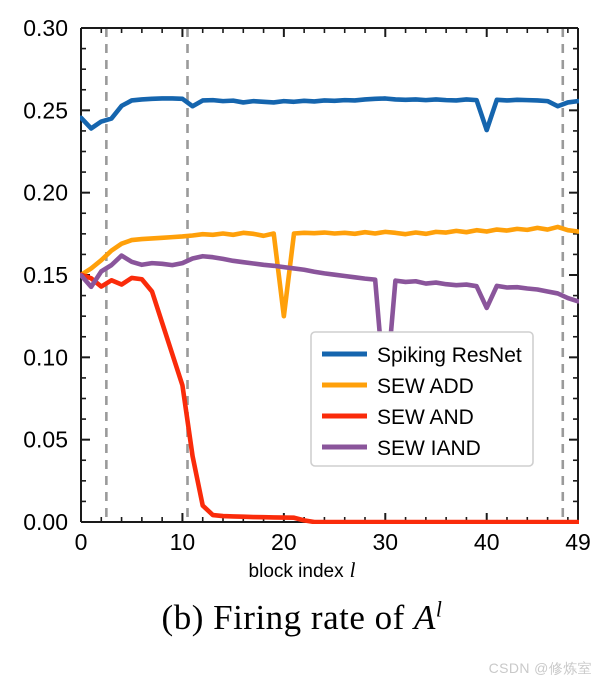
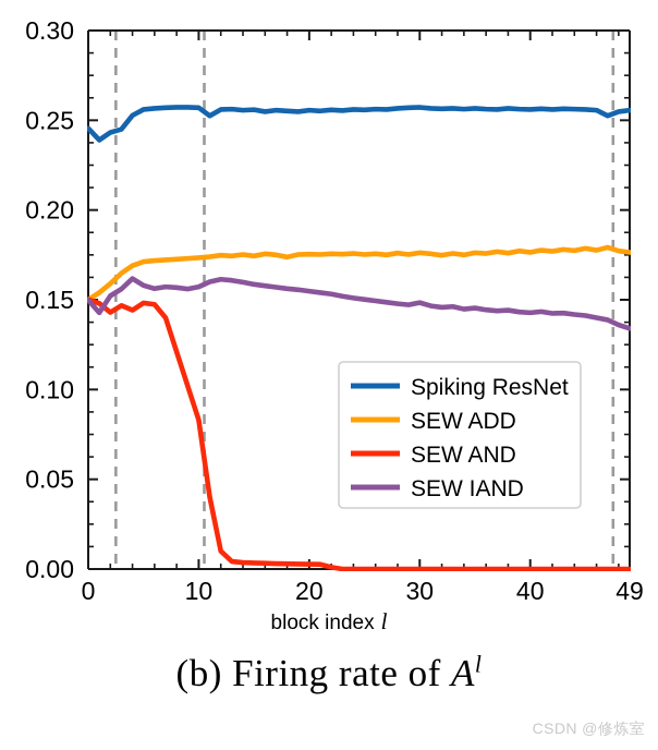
SEW ADD/20: 0.125 -> 0.175
SEW IAND/30: 0.075 -> 0.148
Spiking ResNet/40: 0.238 -> 0.256
SEW IAND/40: 0.130 -> 0.143
